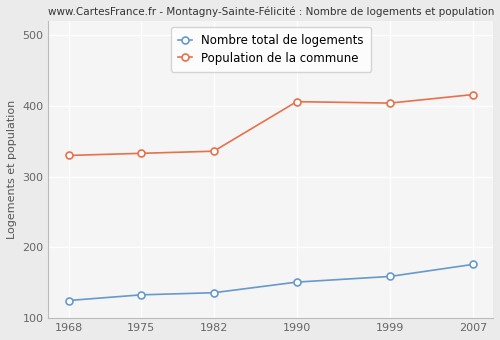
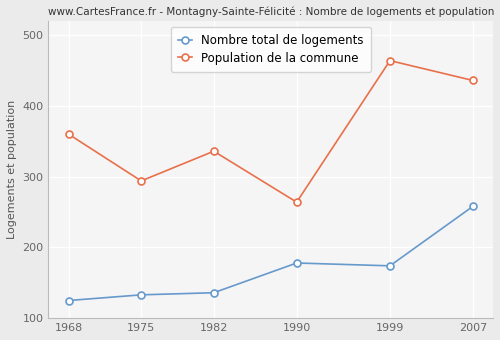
Population de la commune/1968: 330 -> 360
Population de la commune/1975: 333 -> 294
Nombre total de logements/1990: 151 -> 178
Population de la commune/1990: 406 -> 264
Nombre total de logements/1999: 159 -> 174
Population de la commune/1999: 404 -> 464
Nombre total de logements/2007: 176 -> 258
Population de la commune/2007: 416 -> 436
